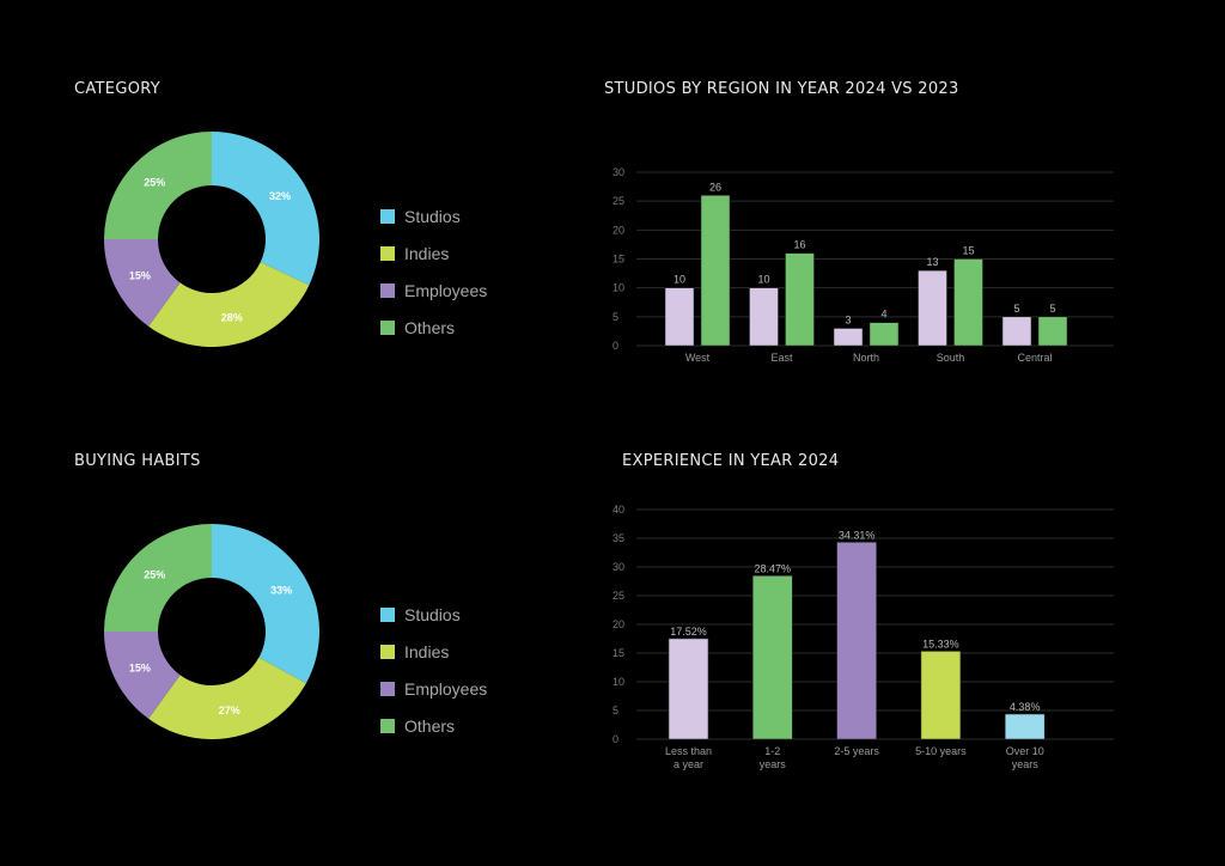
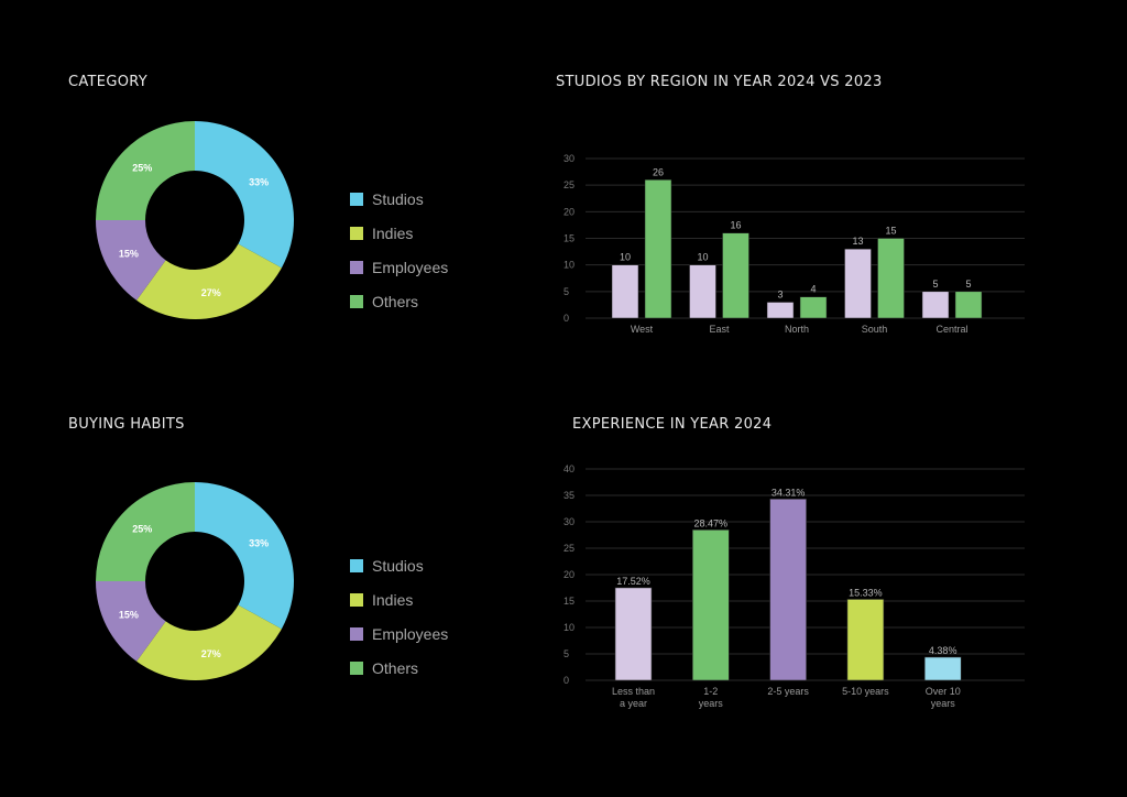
CATEGORY/Studios: 32% -> 33%
CATEGORY/Indies: 28% -> 27%
